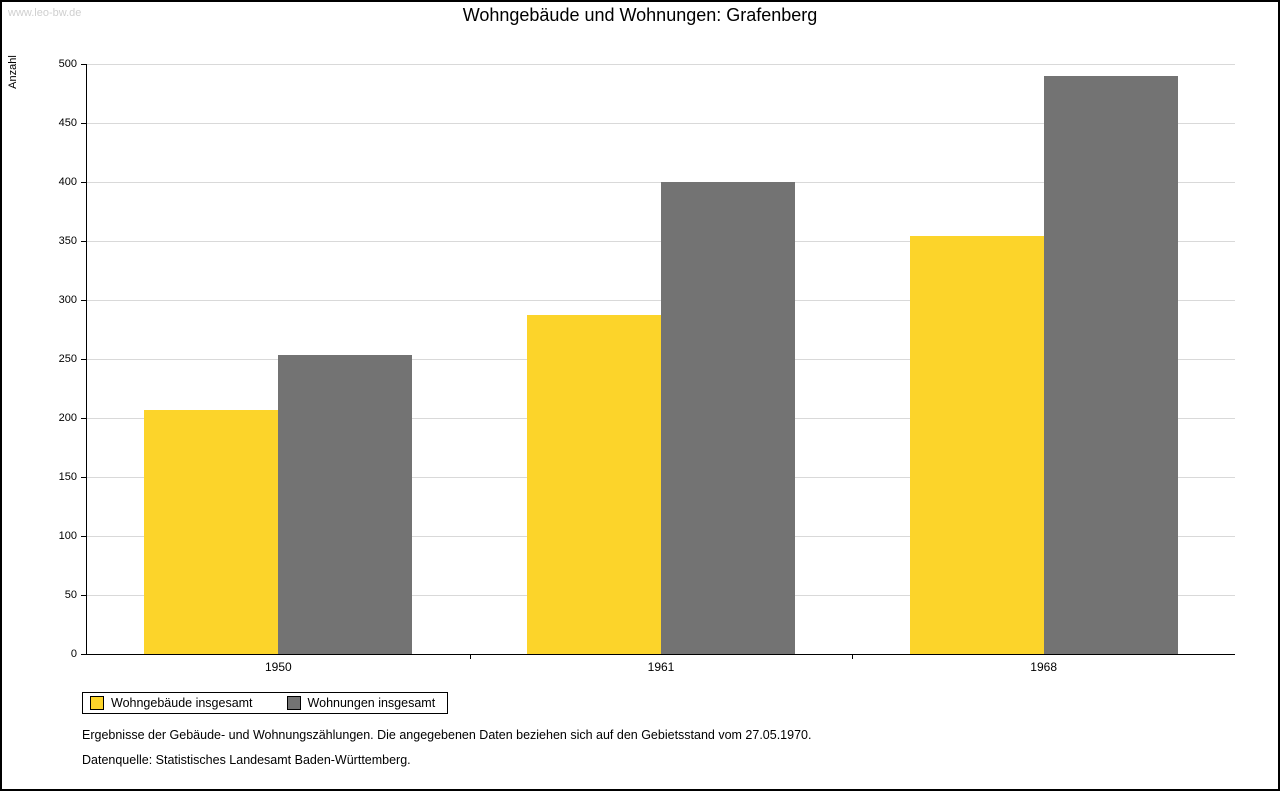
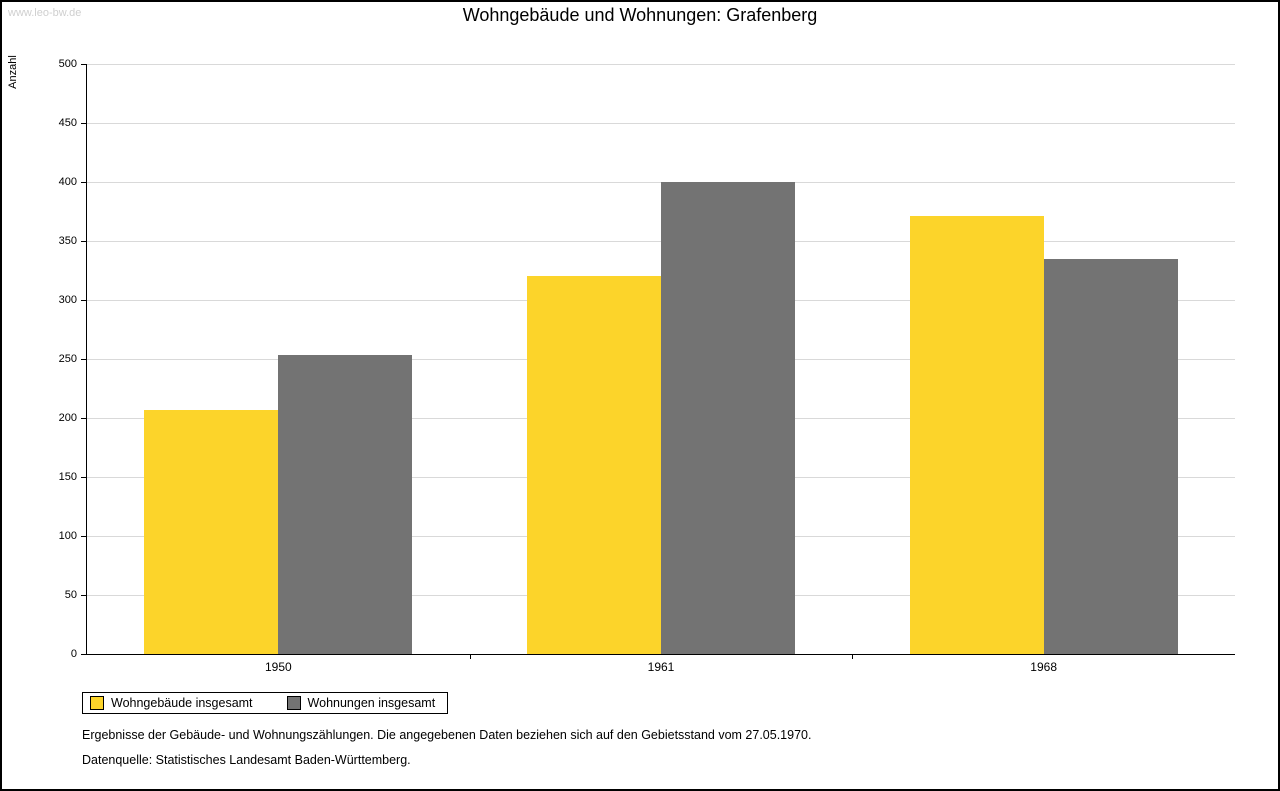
Wohngebäude insgesamt/1961: 287 -> 320
Wohngebäude insgesamt/1968: 354 -> 371
Wohnungen insgesamt/1968: 490 -> 335
